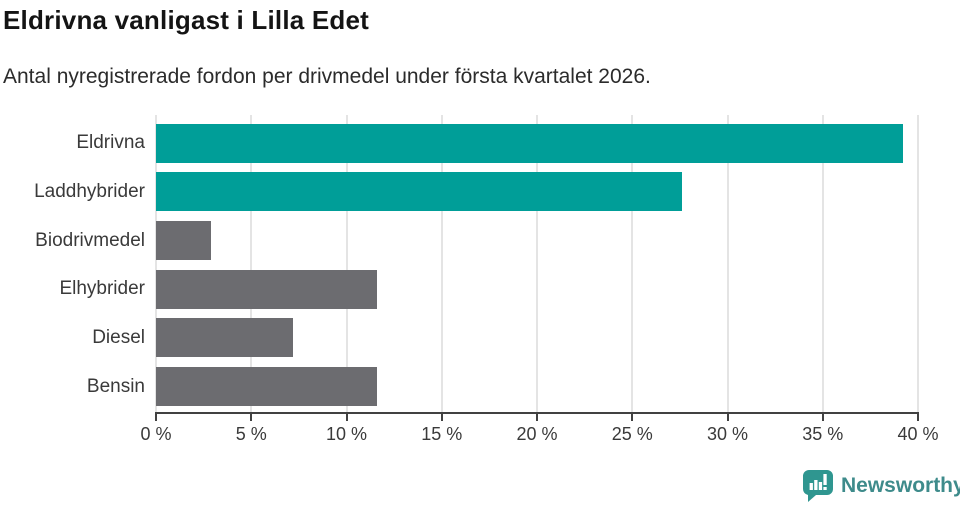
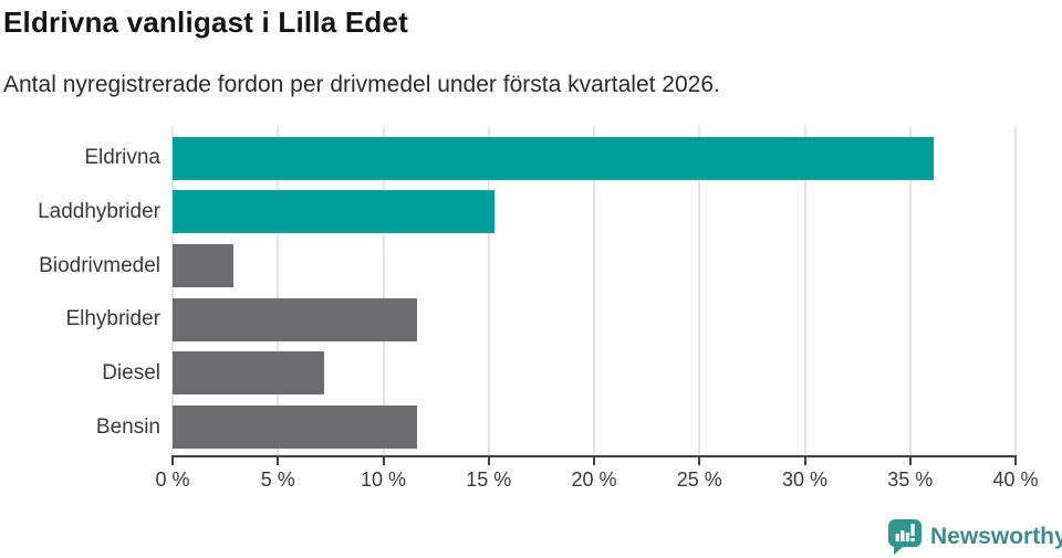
Eldrivna: 39.2% -> 36.1%
Laddhybrider: 27.6% -> 15.3%
